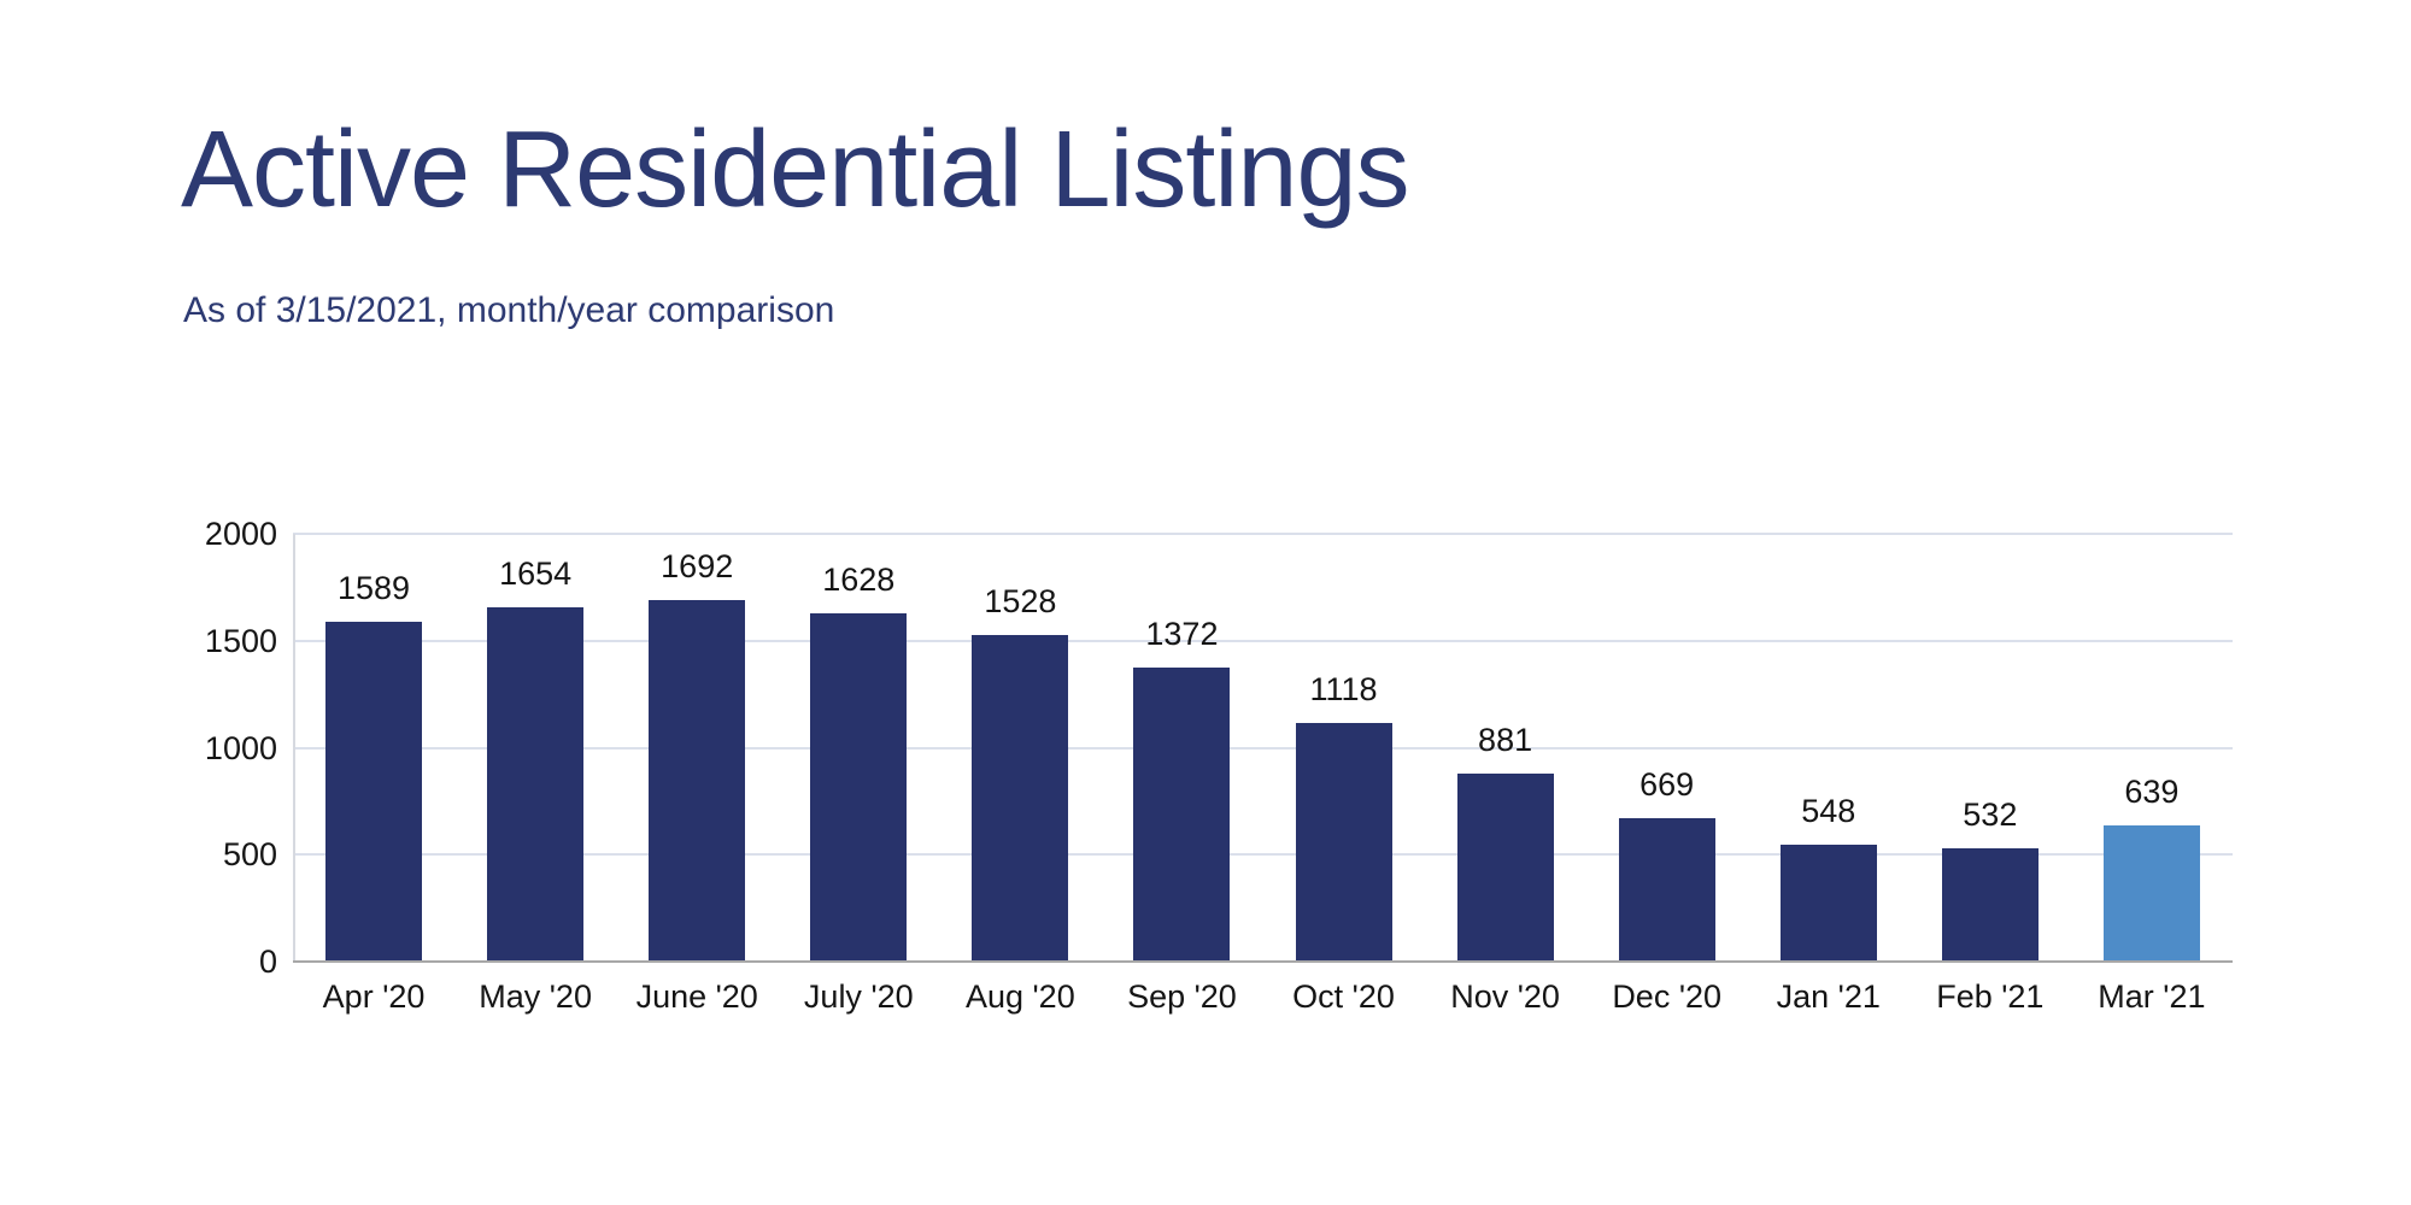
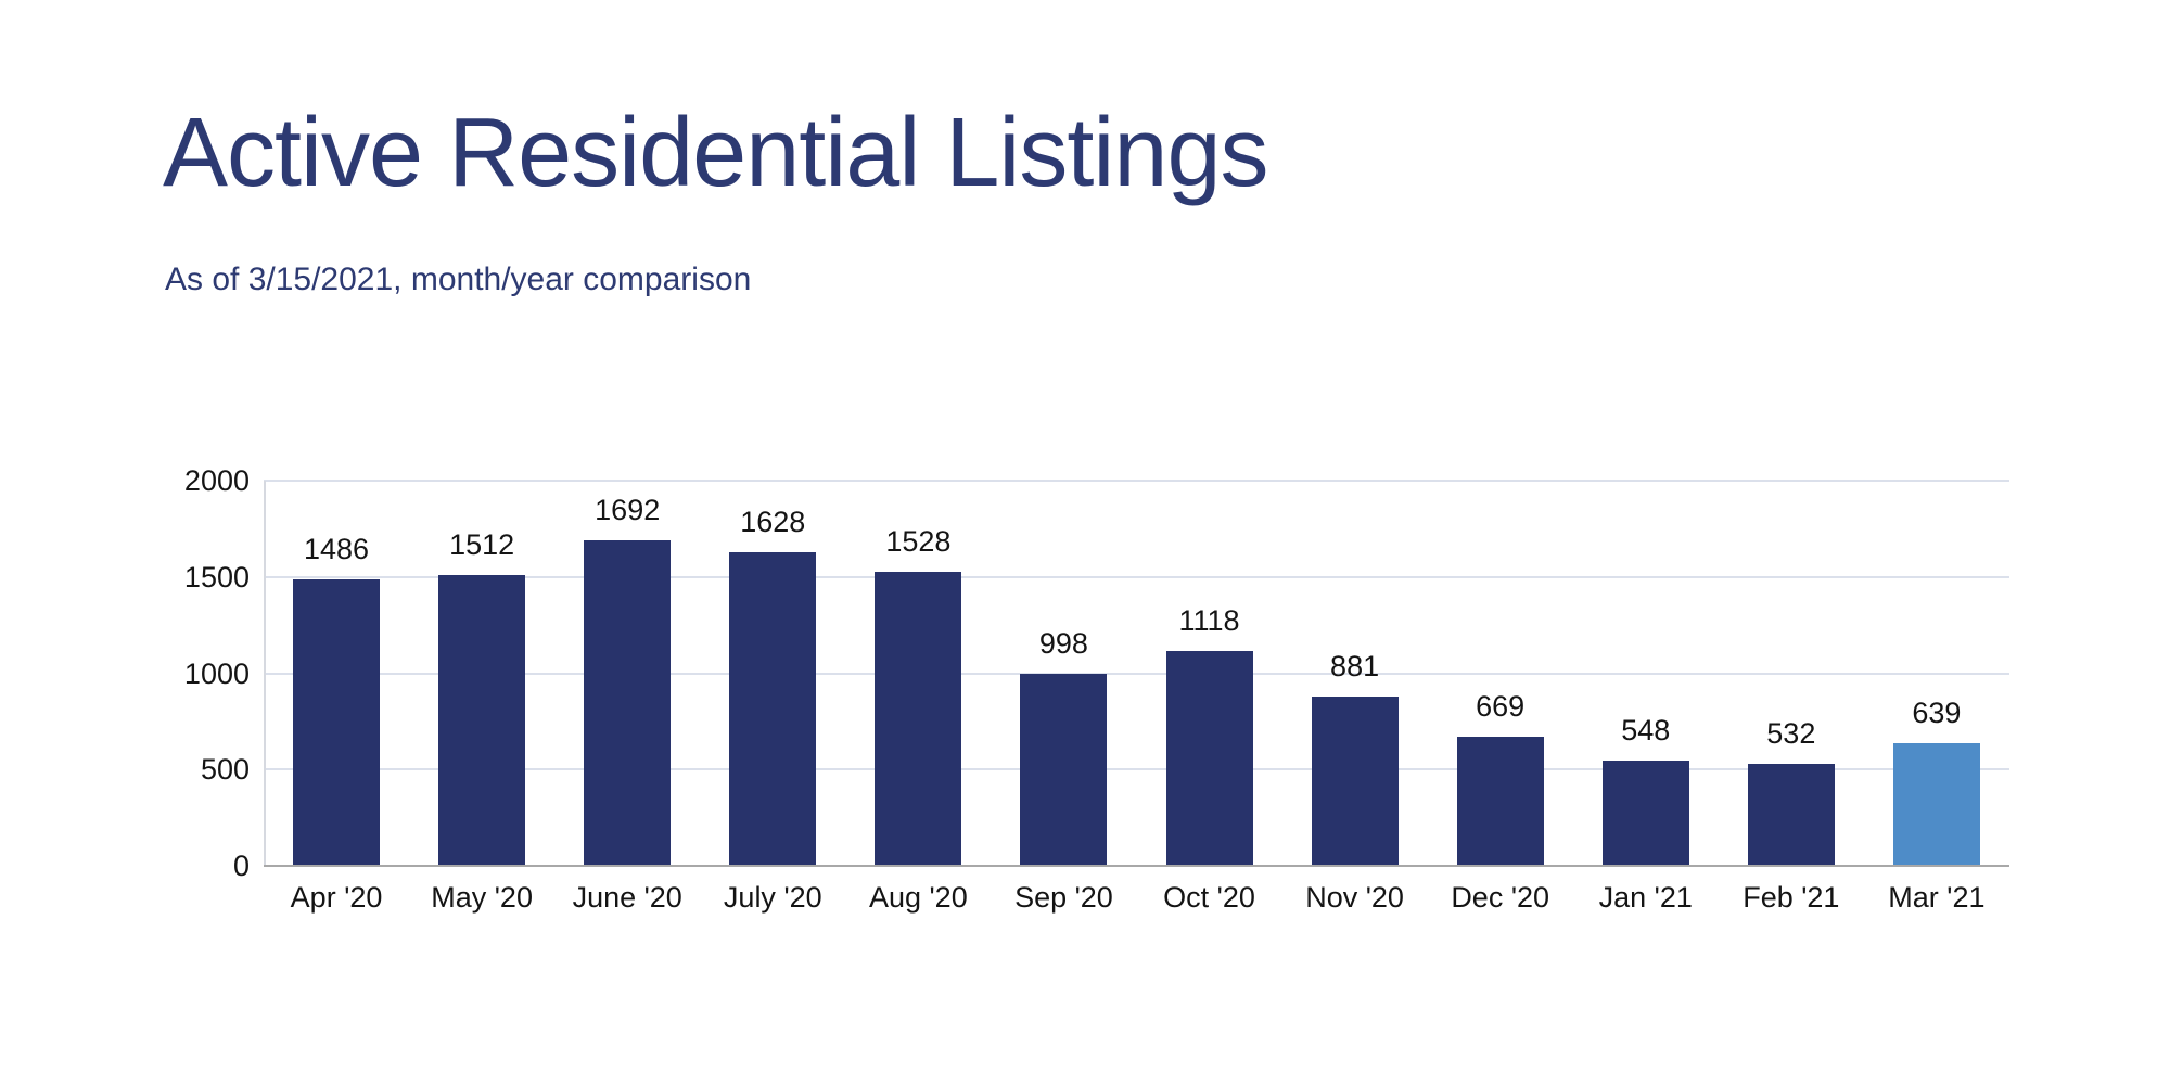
Apr '20: 1589 -> 1486
May '20: 1654 -> 1512
Sep '20: 1372 -> 998
